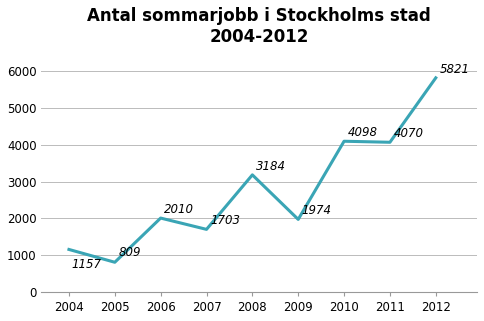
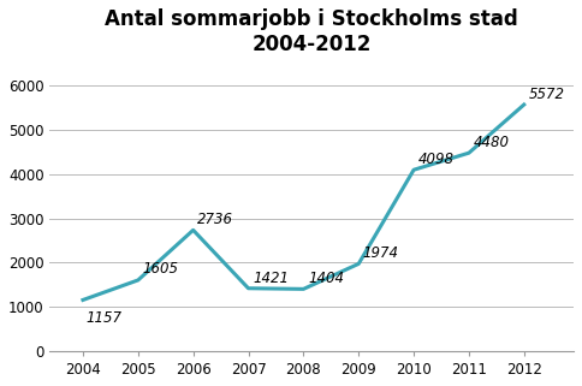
2005: 809 -> 1605
2006: 2010 -> 2736
2007: 1703 -> 1421
2008: 3184 -> 1404
2011: 4070 -> 4480
2012: 5821 -> 5572
